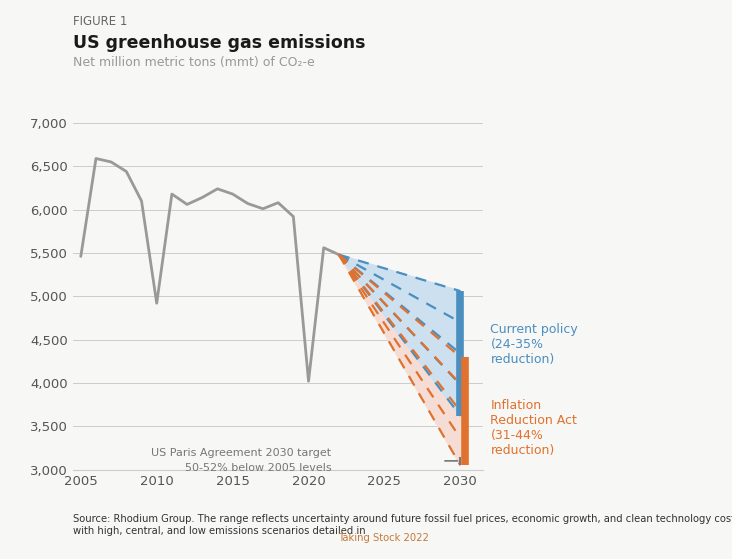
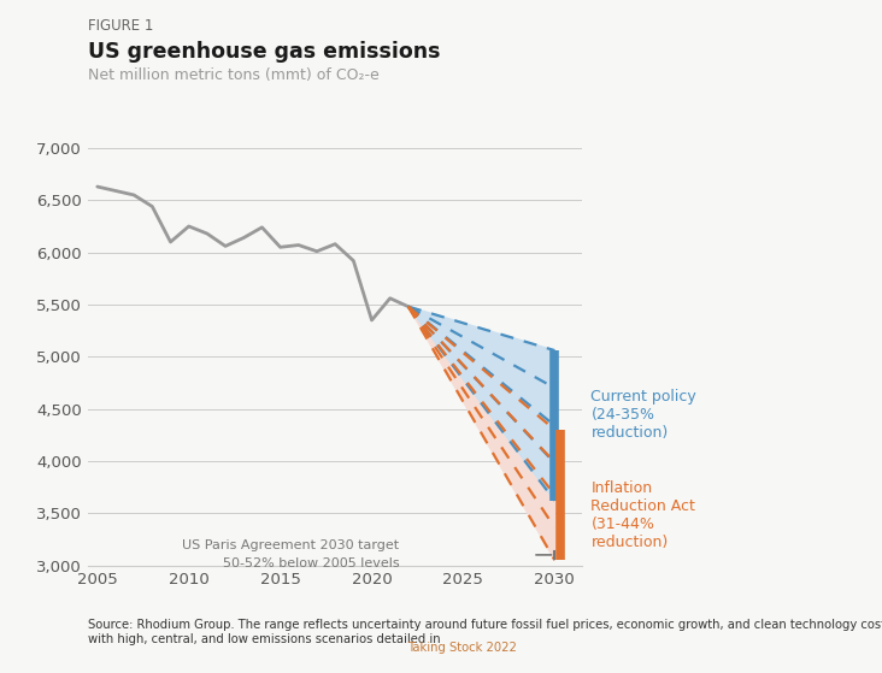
2005: 5,460 -> 6,630
2010: 4,920 -> 6,250
2015: 6,180 -> 6,050
2020: 4,020 -> 5,350
